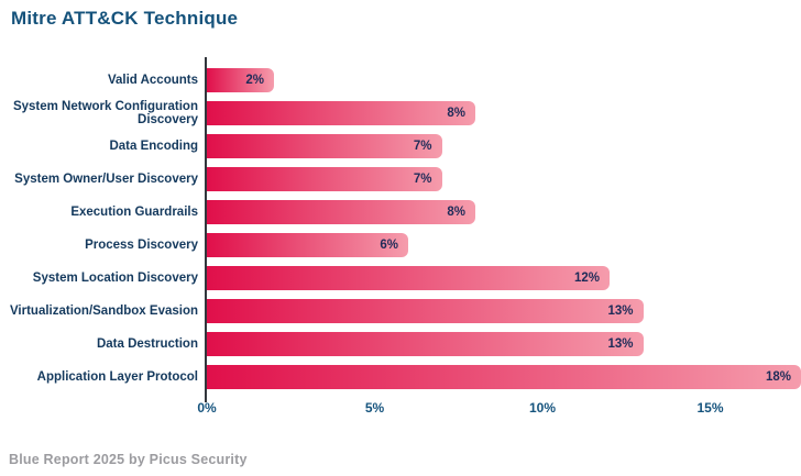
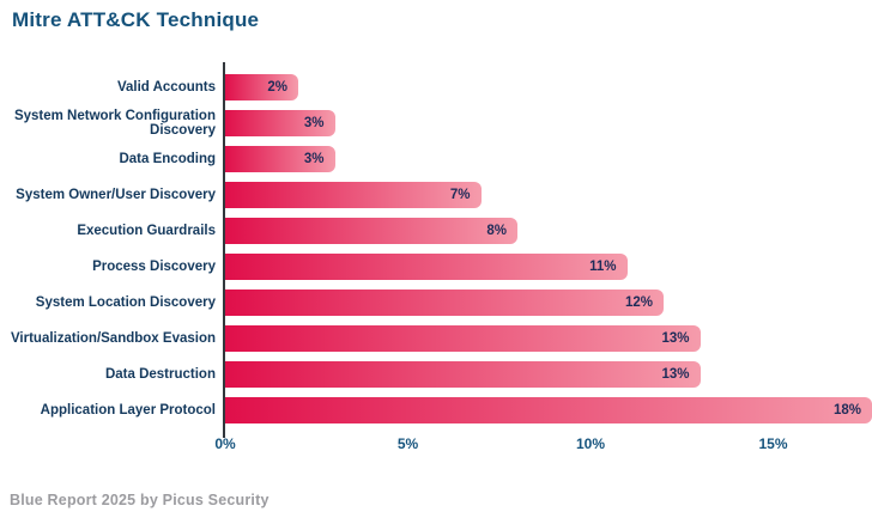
System Network Configuration Discovery: 8% -> 3%
Data Encoding: 7% -> 3%
Process Discovery: 6% -> 11%
